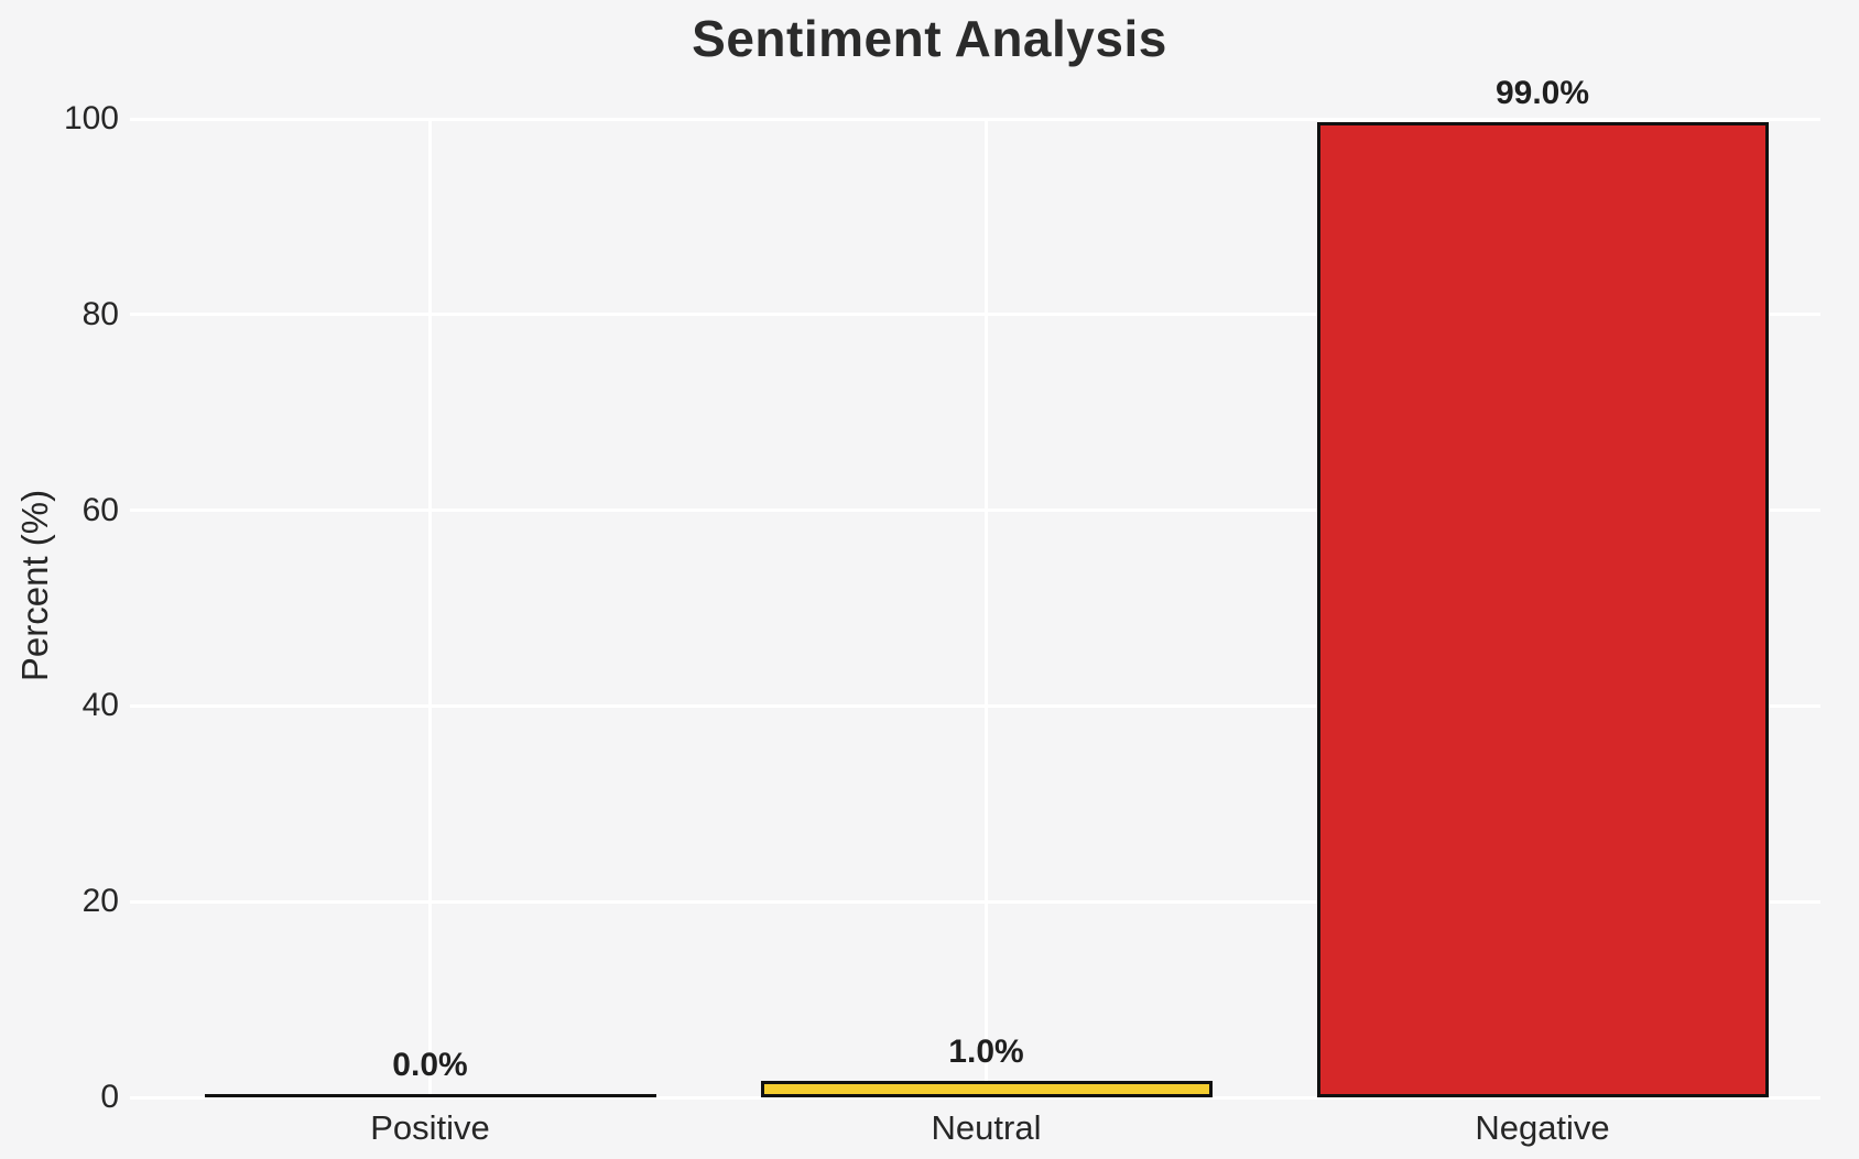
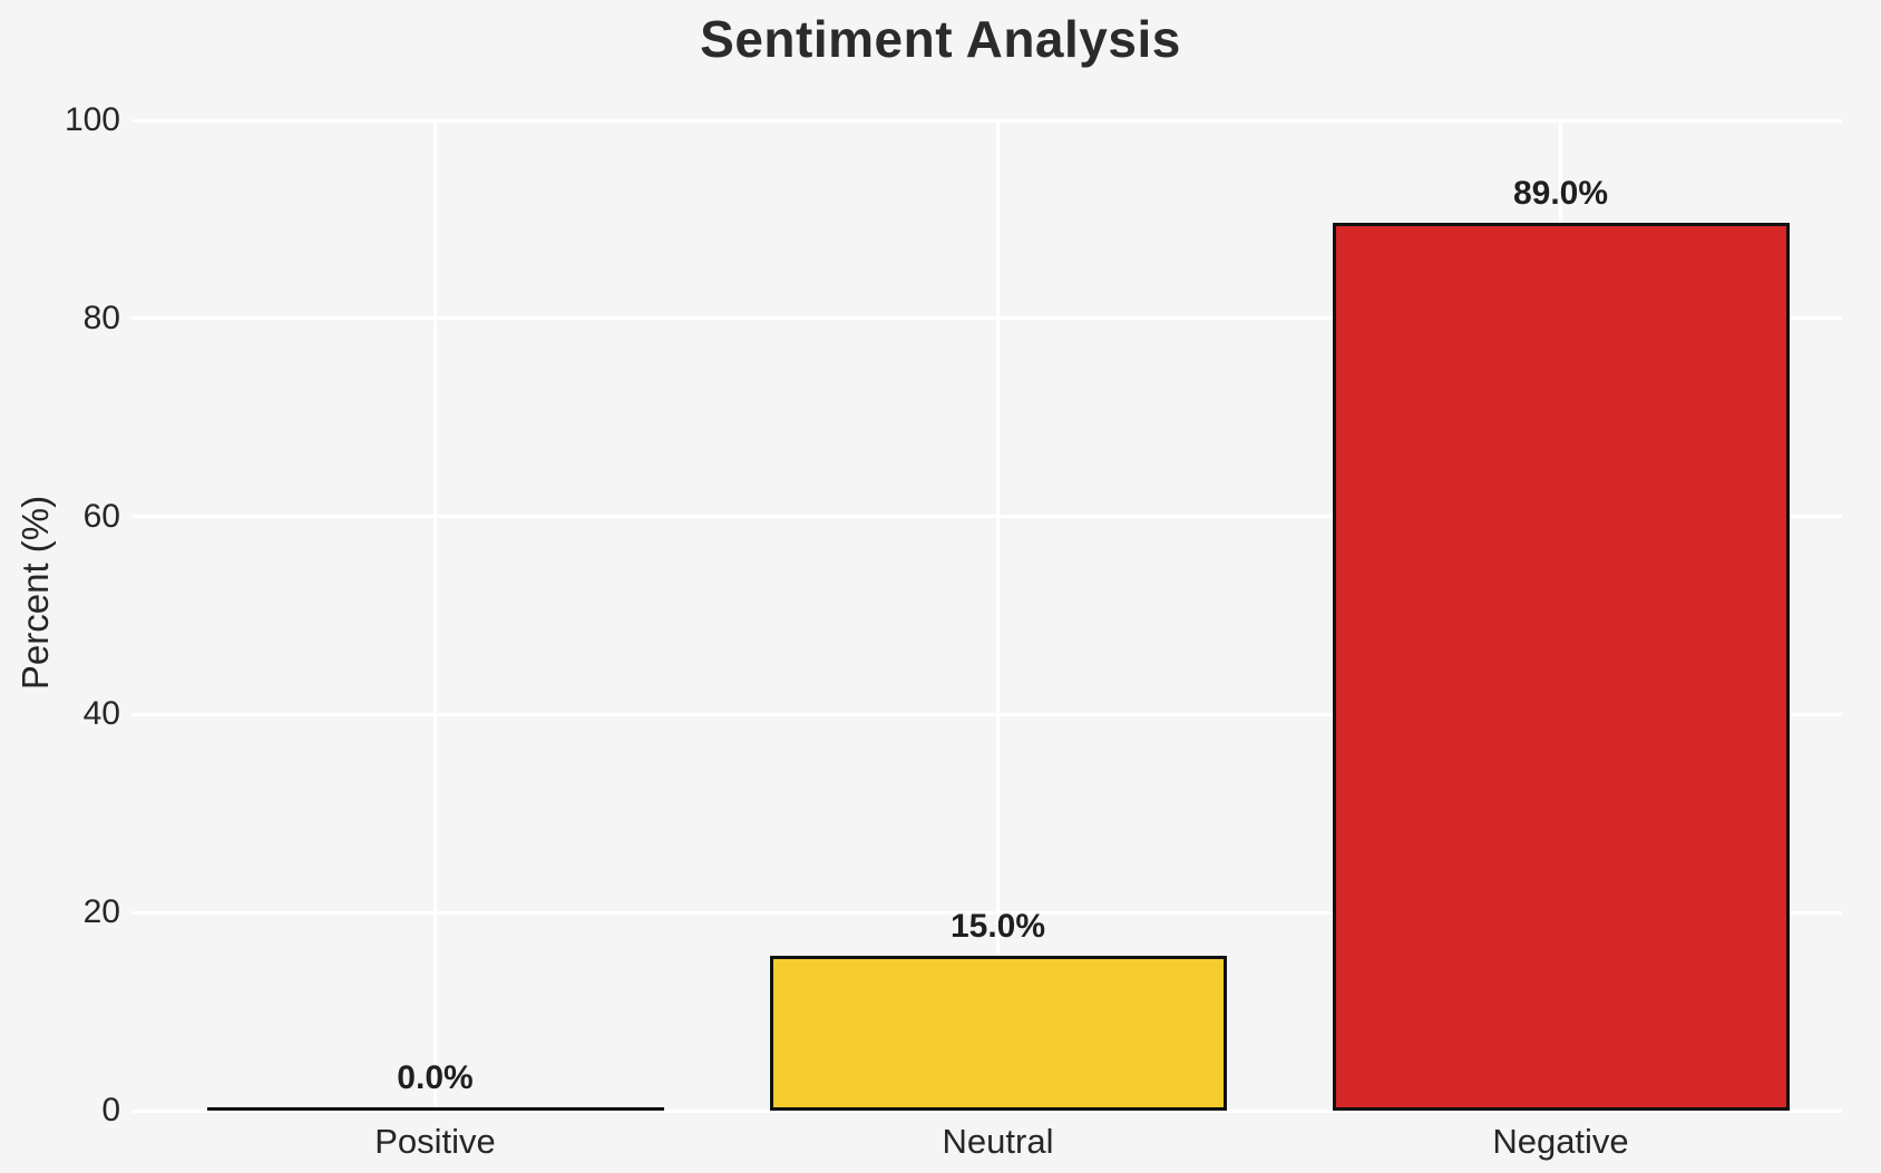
Neutral: 1.0% -> 15.0%
Negative: 99.0% -> 89.0%
